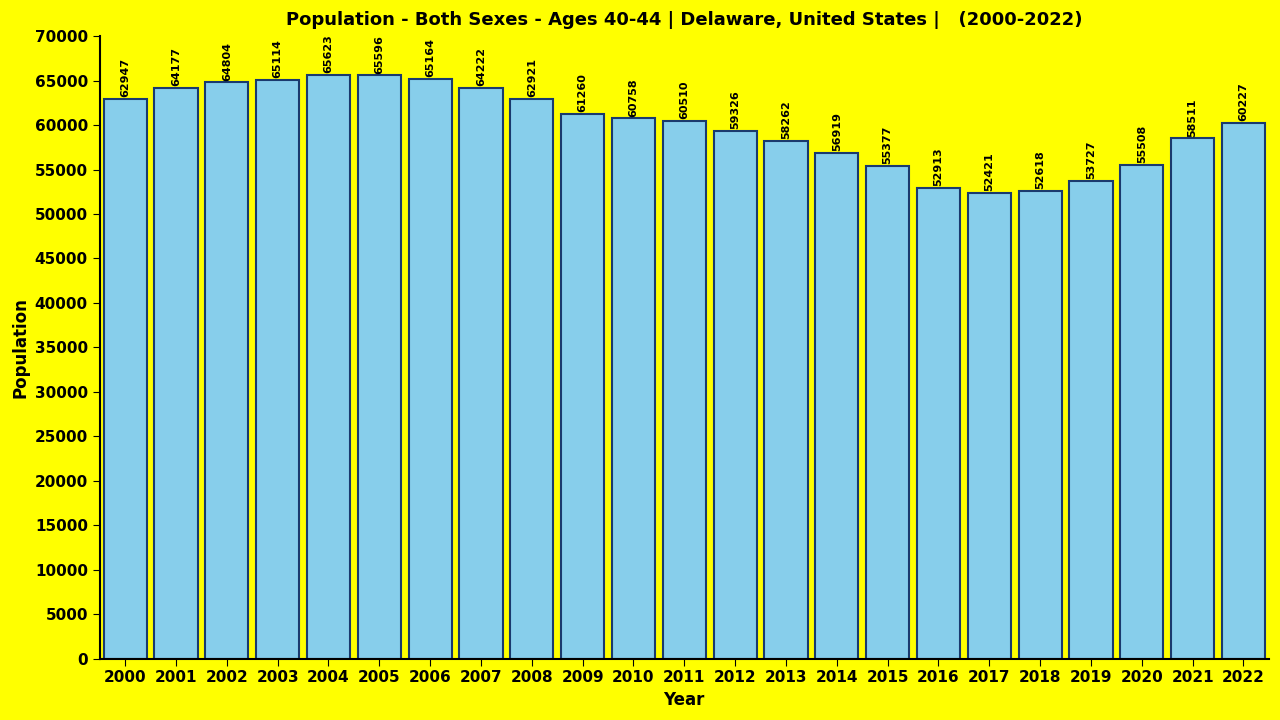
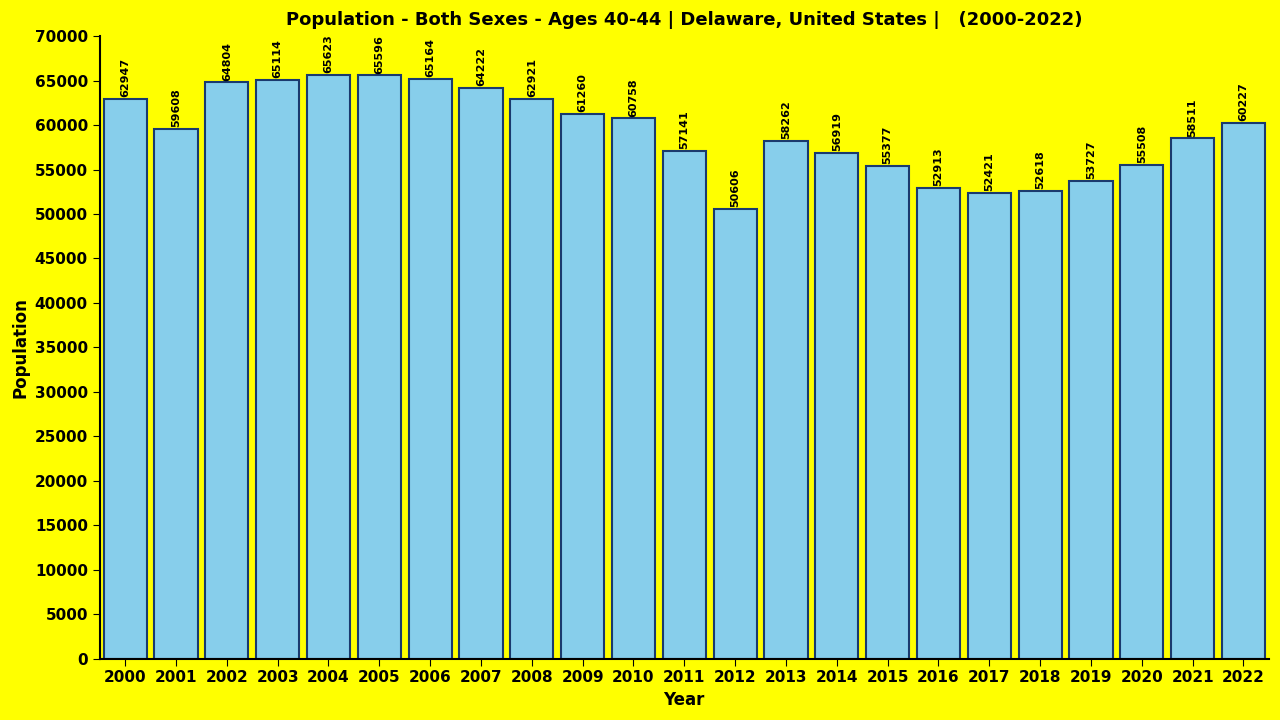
2001: 64177 -> 59608
2011: 60510 -> 57141
2012: 59326 -> 50606
